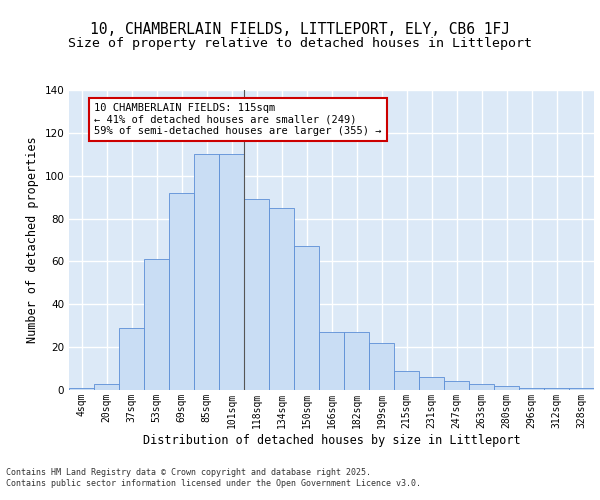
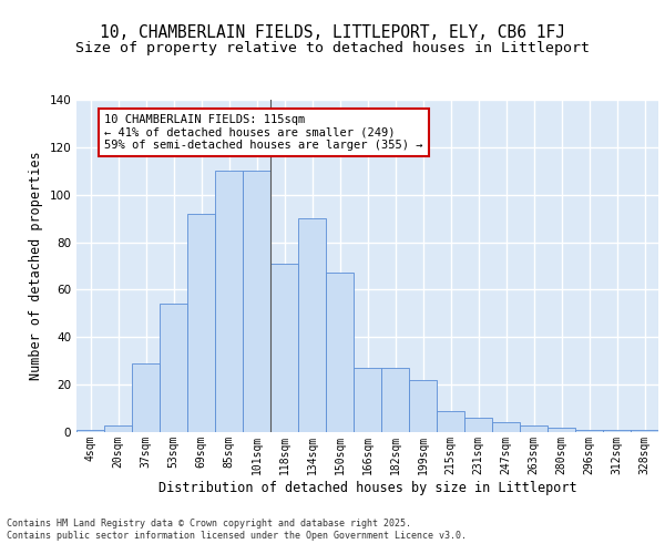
53sqm: 61 -> 54
118sqm: 89 -> 71
134sqm: 85 -> 90
